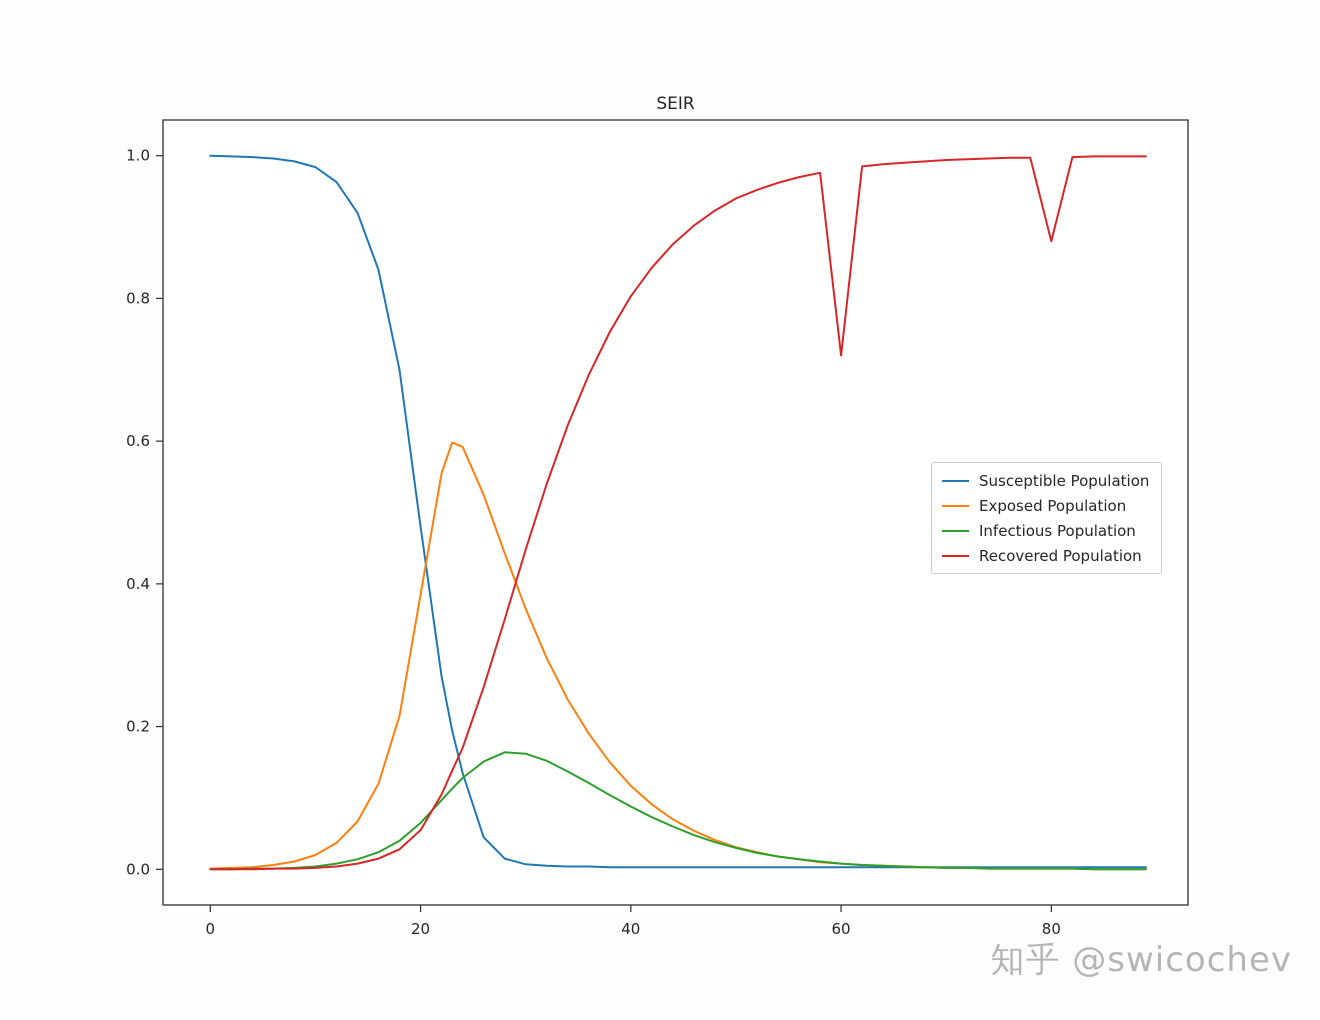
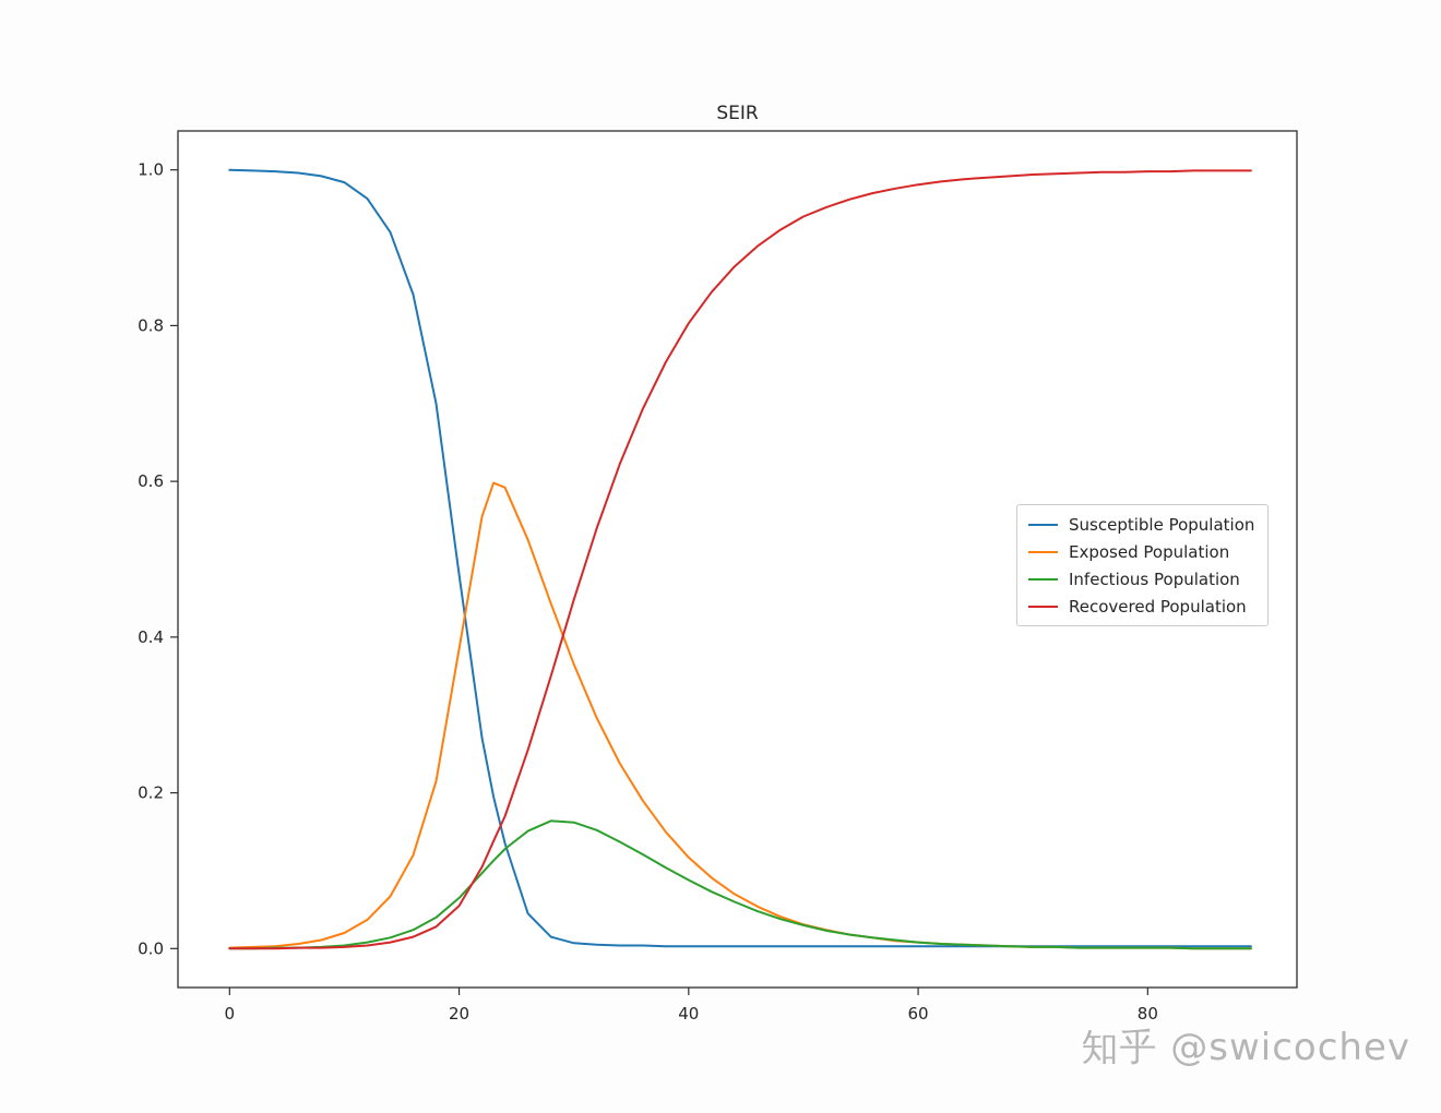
Recovered Population/60: 0.72 -> 0.98
Recovered Population/80: 0.88 -> 1.00
